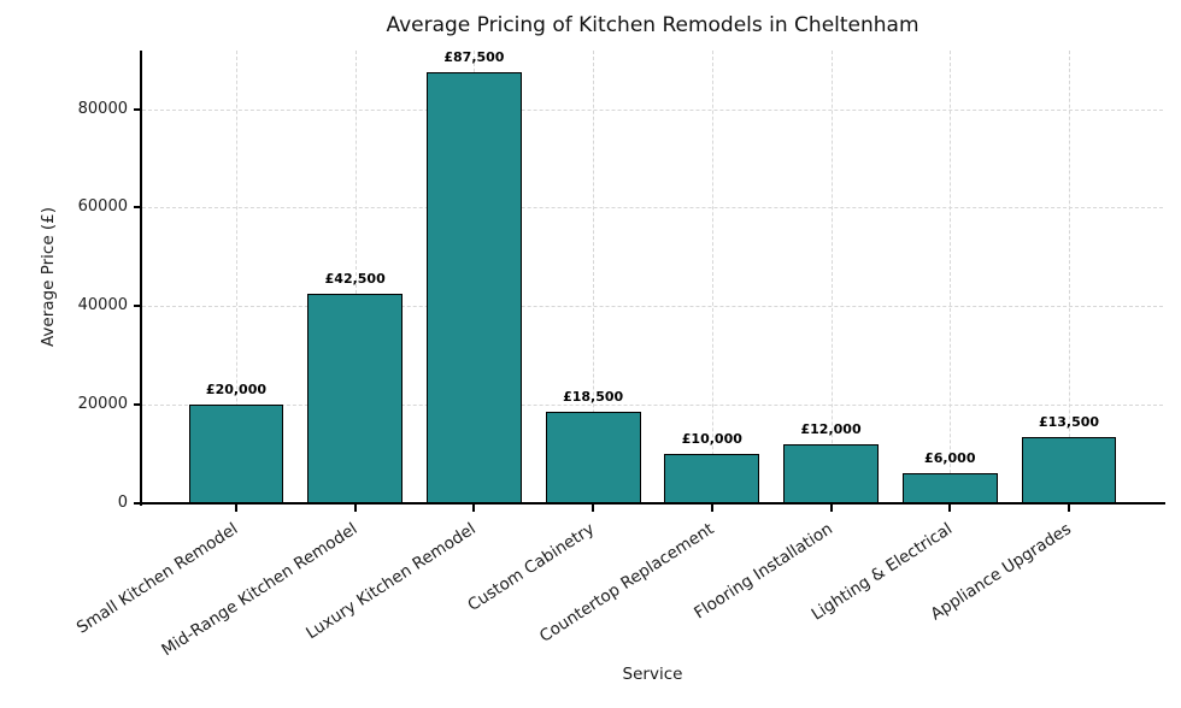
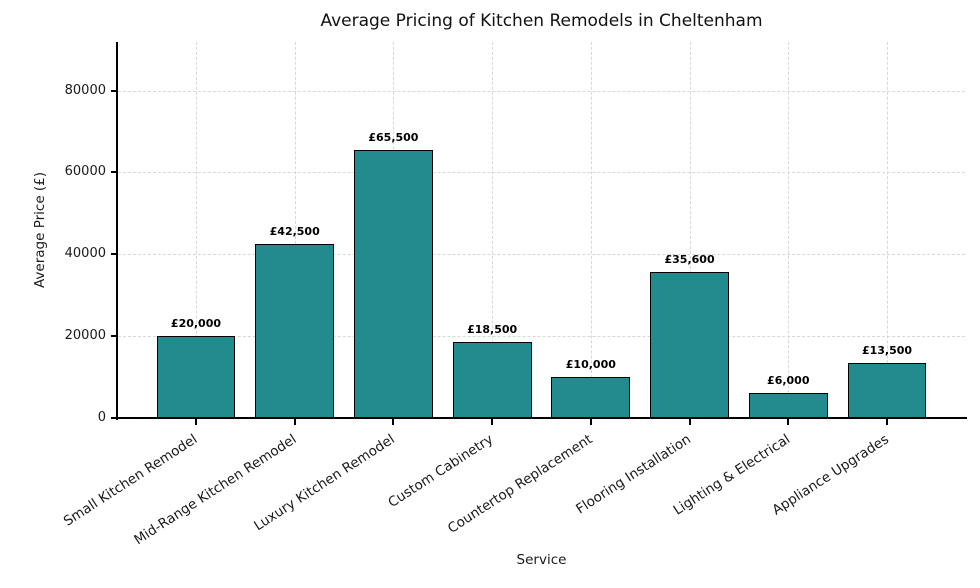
Luxury Kitchen Remodel: £87,500 -> £65,500
Flooring Installation: £12,000 -> £35,600
